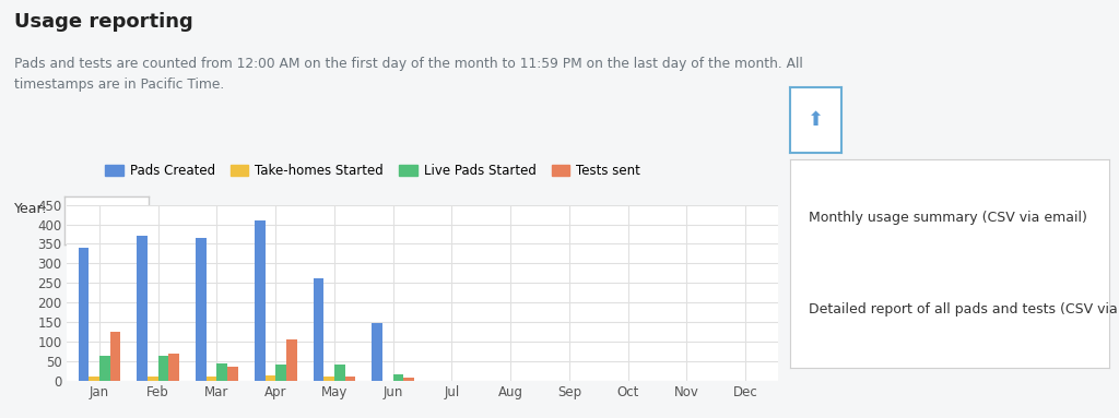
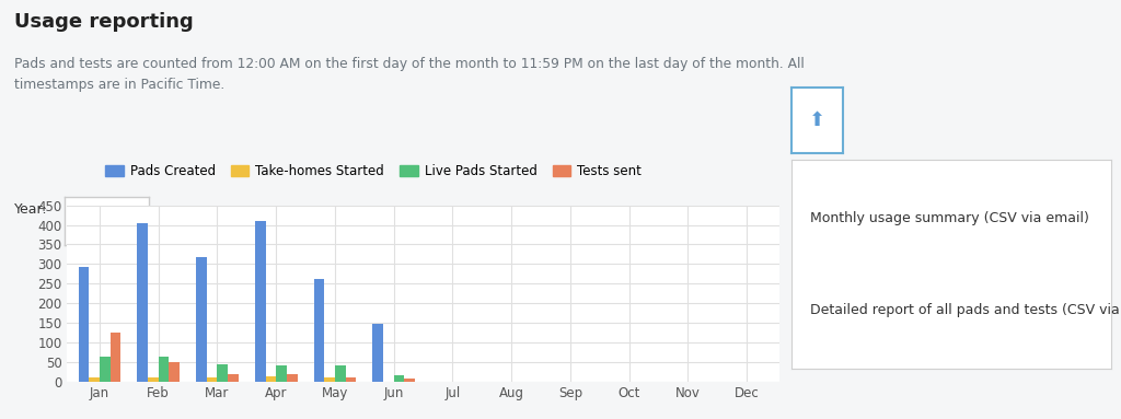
Pads Created/Jan: 340 -> 293
Pads Created/Feb: 370 -> 403
Tests sent/Feb: 70 -> 48
Pads Created/Mar: 365 -> 317
Tests sent/Mar: 35 -> 18
Tests sent/Apr: 105 -> 18
